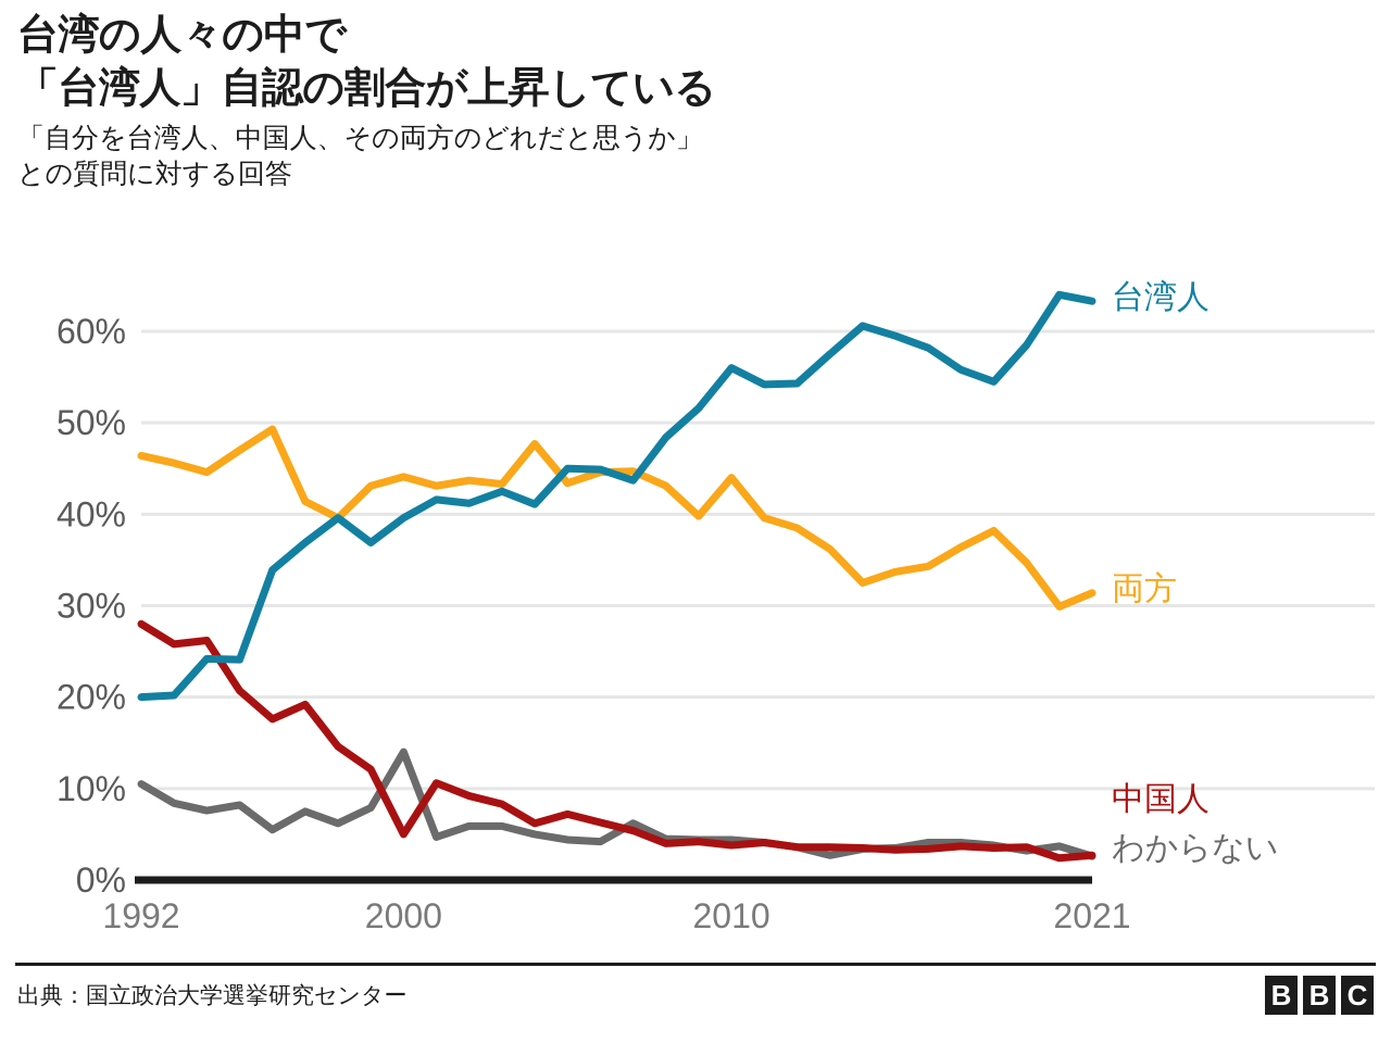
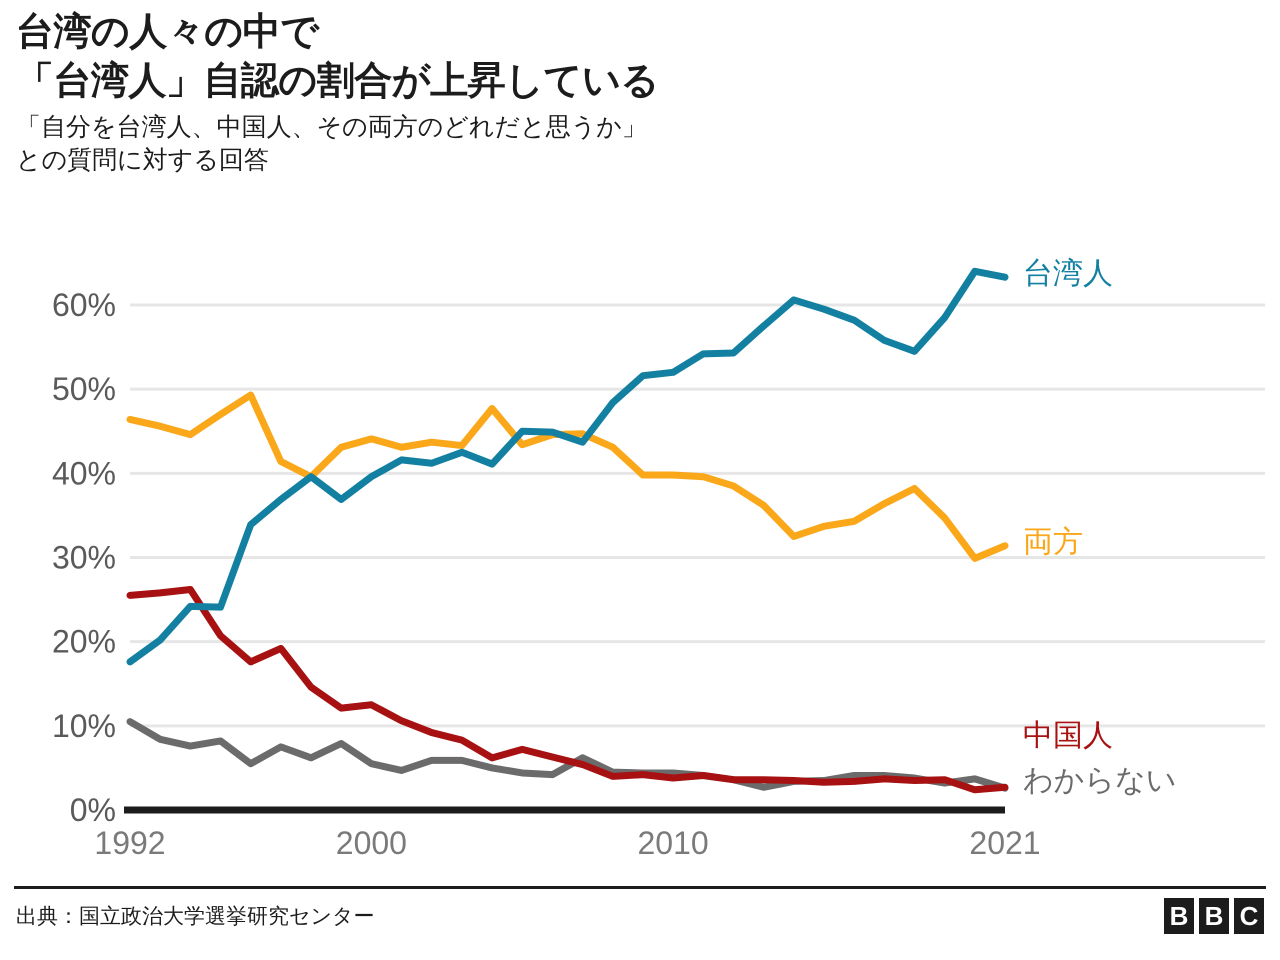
台湾人/1992: 20% -> 18%
中国人/1992: 28% -> 26%
中国人/2000: 5% -> 12%
わからない/2000: 14% -> 6%
台湾人/2010: 56% -> 52%
両方/2010: 44% -> 40%
